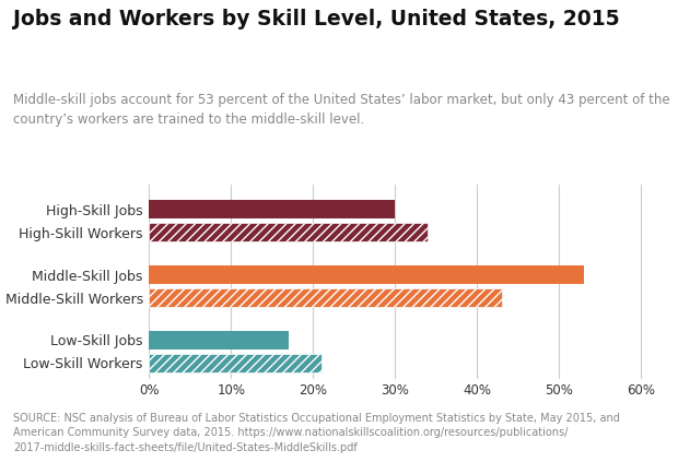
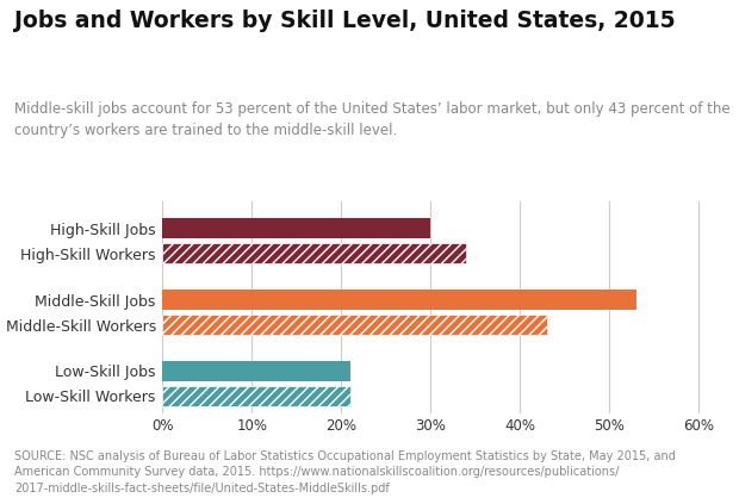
Low-Skill Jobs: 17% -> 21%
